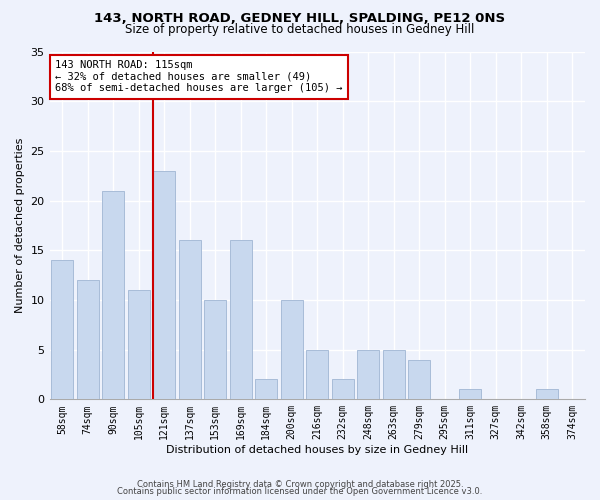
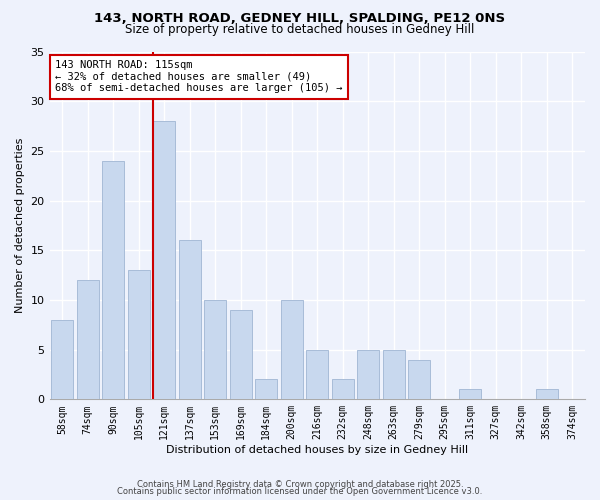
58sqm: 14 -> 8
90sqm: 21 -> 24
105sqm: 11 -> 13
121sqm: 23 -> 28
169sqm: 16 -> 9
